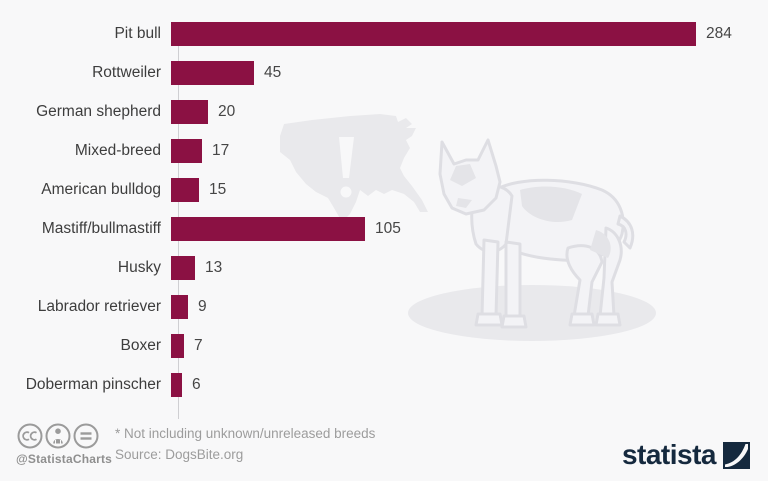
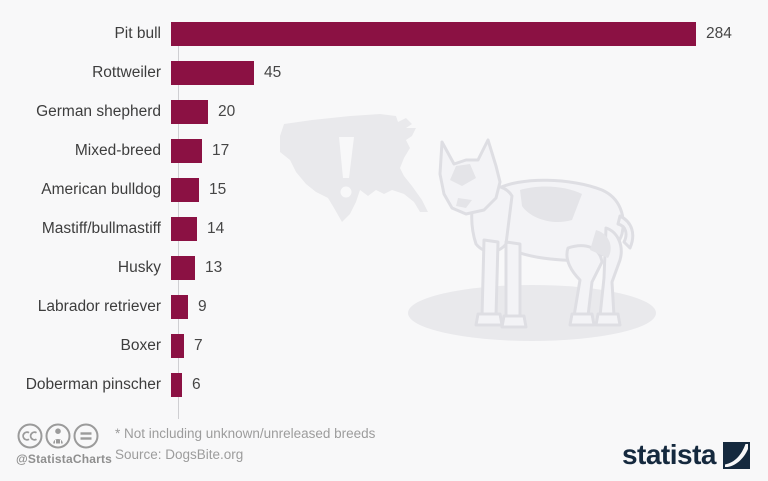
Mastiff/bullmastiff: 105 -> 14
